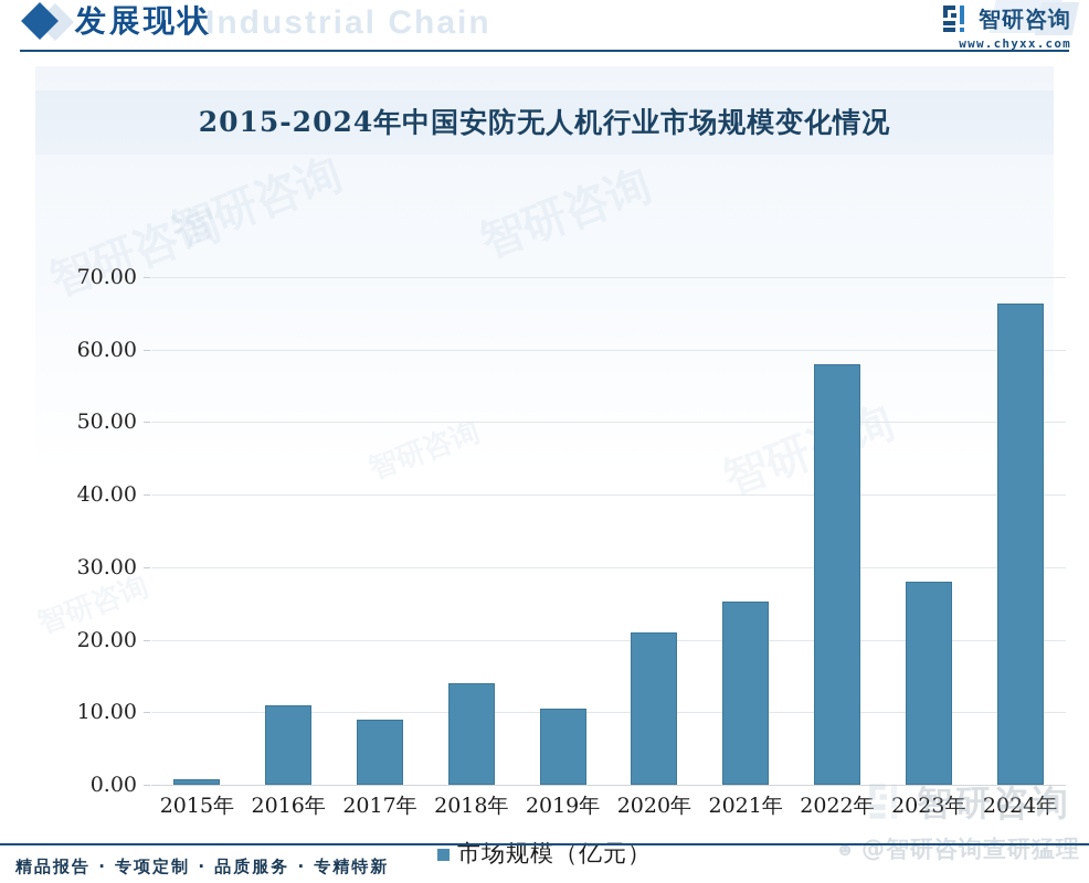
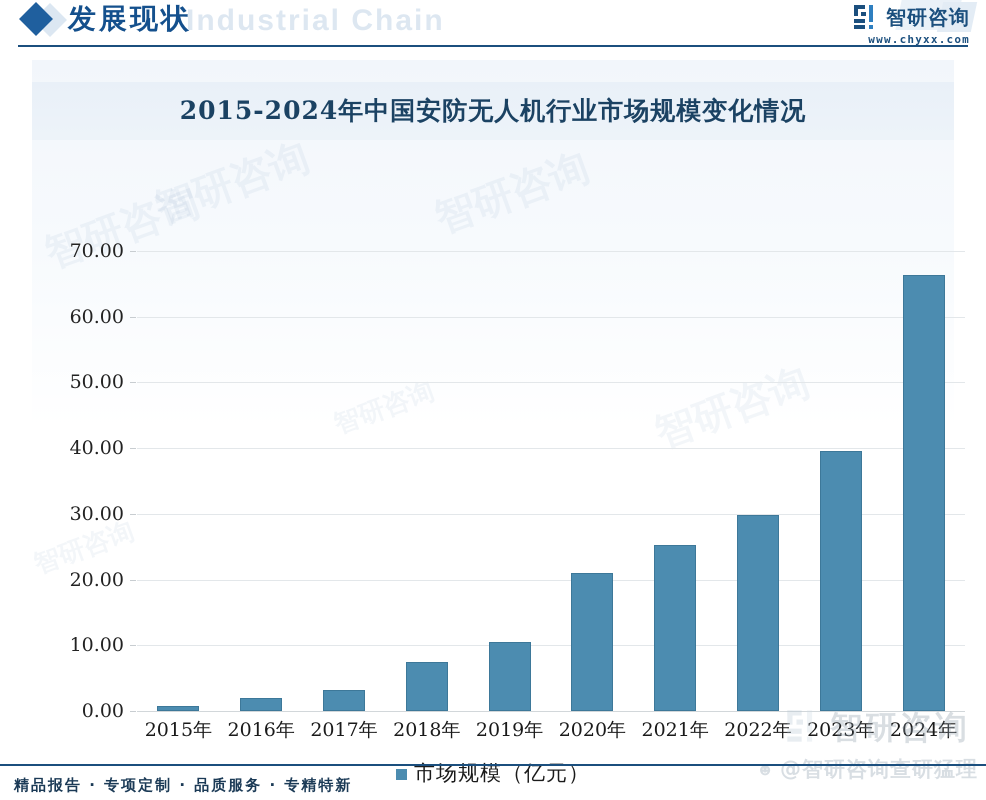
2016年: 11 -> 2
2017年: 9 -> 3
2018年: 14 -> 8
2022年: 58 -> 30
2023年: 28 -> 40
